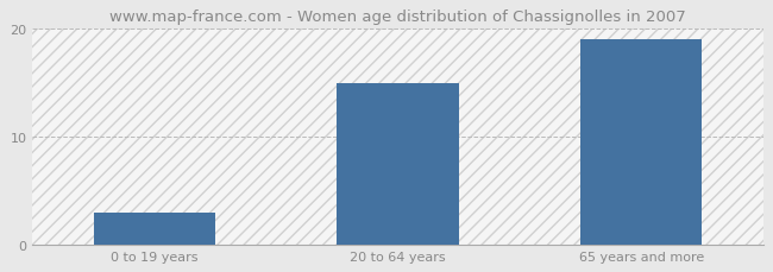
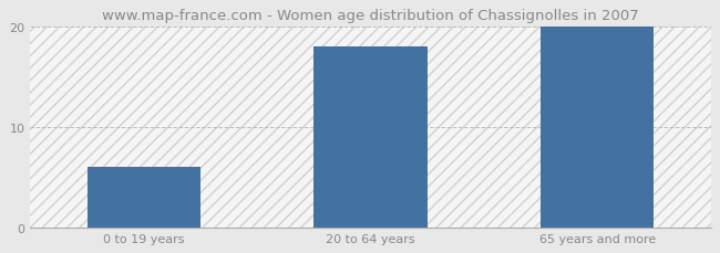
0 to 19 years: 3 -> 6
20 to 64 years: 15 -> 18
65 years and more: 19 -> 20
